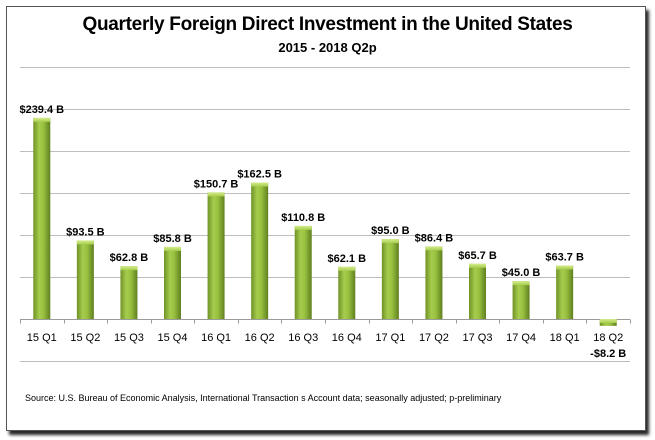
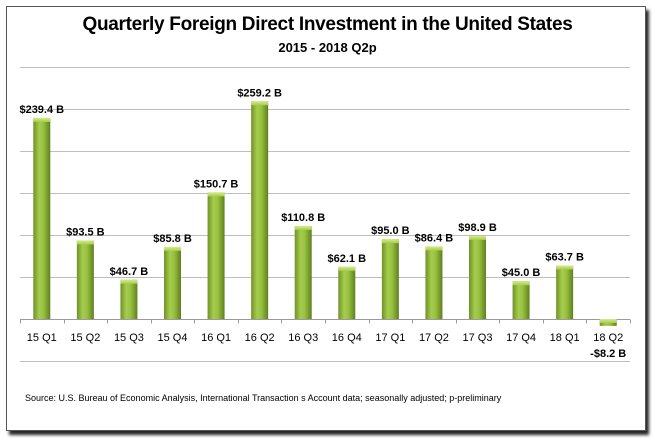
15 Q3: $62.8 -> $46.7
16 Q2: $162.5 -> $259.2
17 Q3: $65.7 -> $98.9
